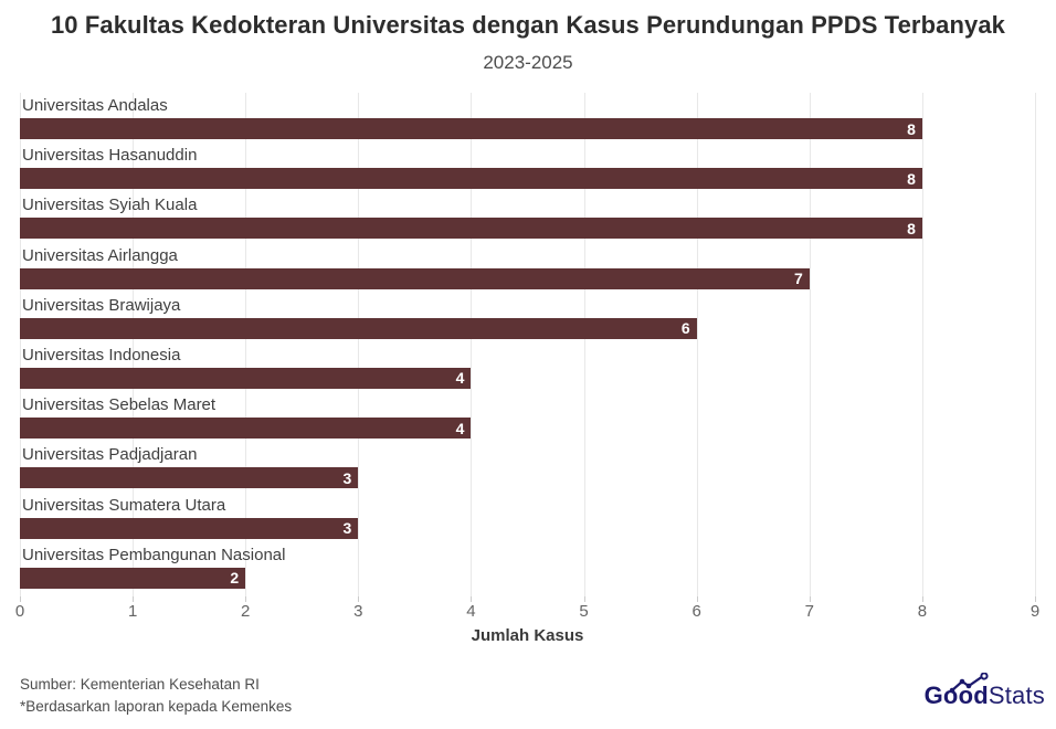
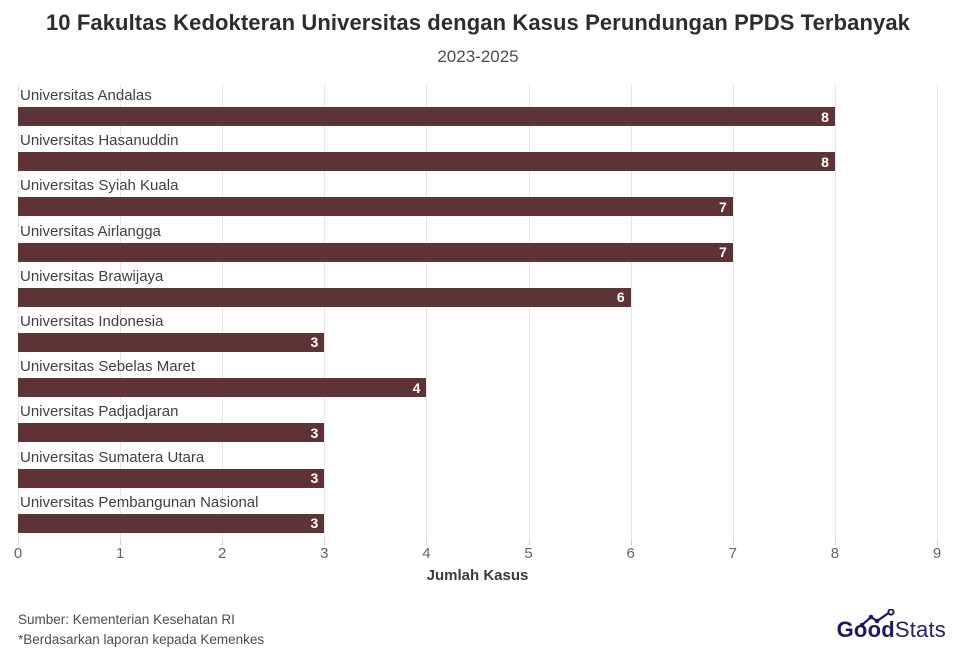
Universitas Syiah Kuala: 8 -> 7
Universitas Indonesia: 4 -> 3
Universitas Pembangunan Nasional: 2 -> 3
